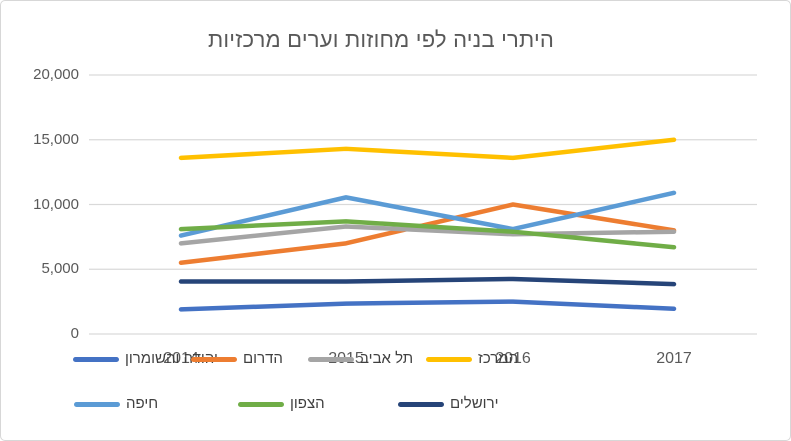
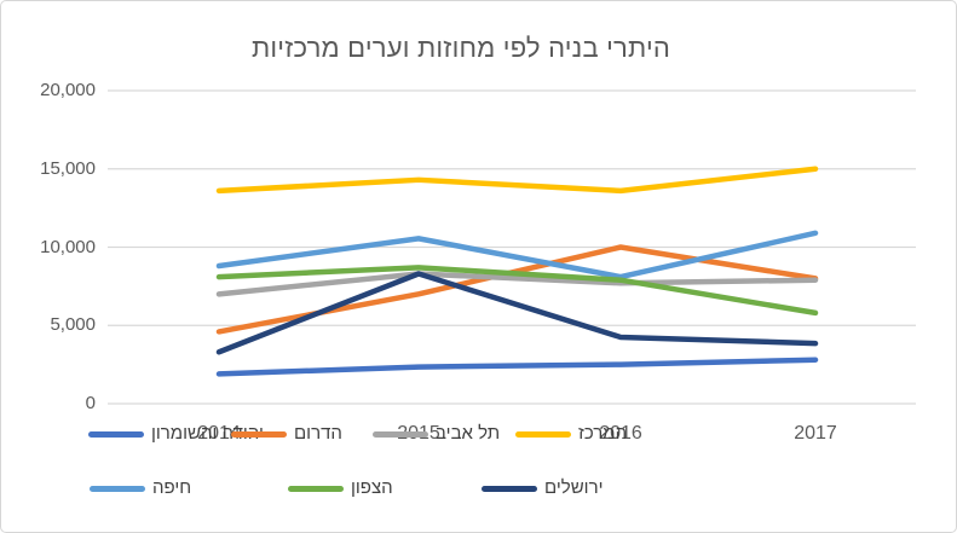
הדרום/2014: 5500 -> 4600
חיפה/2014: 7600 -> 8800
ירושלים/2014: 4000 -> 3300
ירושלים/2015: 4000 -> 8300
יהודה והשומרון/2017: 2000 -> 2800
הצפון/2017: 6700 -> 5800
